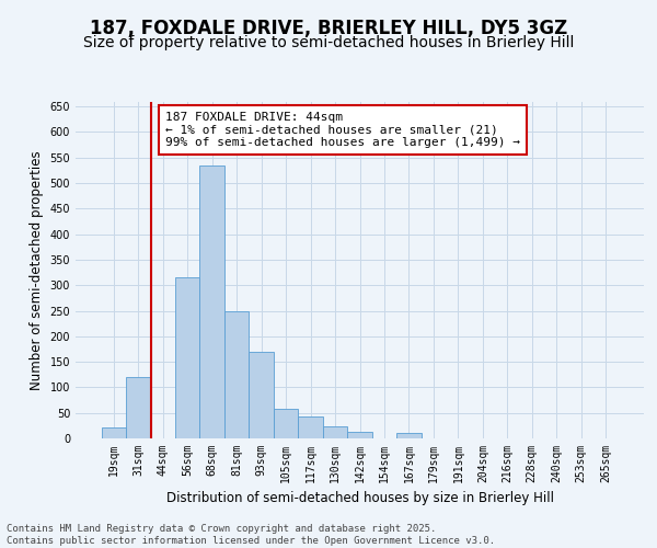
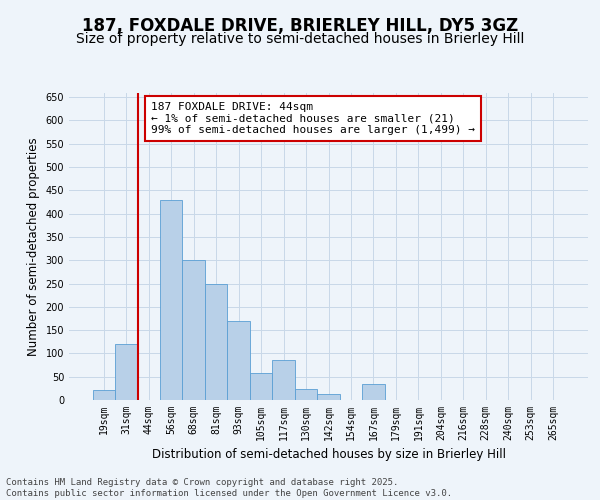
56sqm: 315 -> 430
68sqm: 535 -> 300
117sqm: 42 -> 85
167sqm: 10 -> 35
